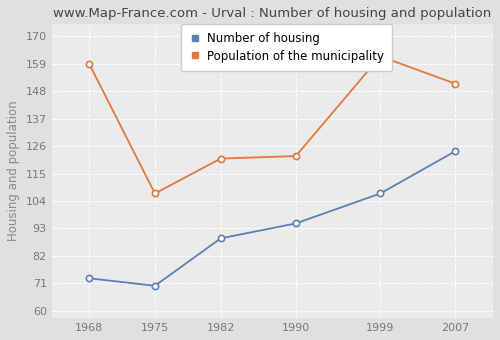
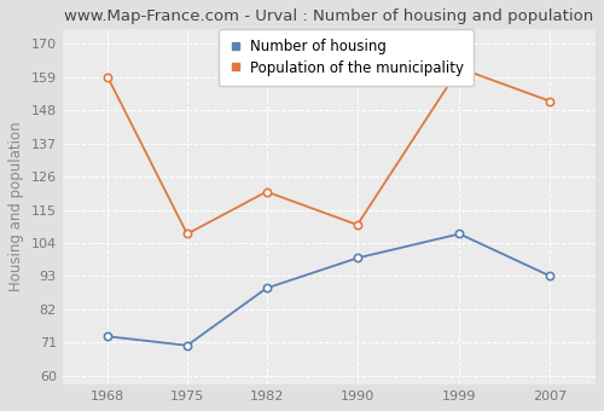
Number of housing/1990: 95 -> 99
Population of the municipality/1990: 122 -> 110
Number of housing/2007: 124 -> 93
